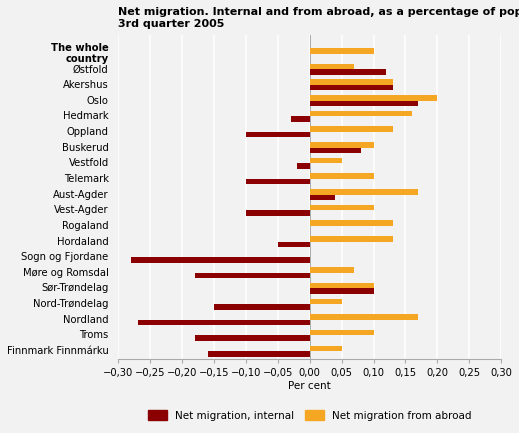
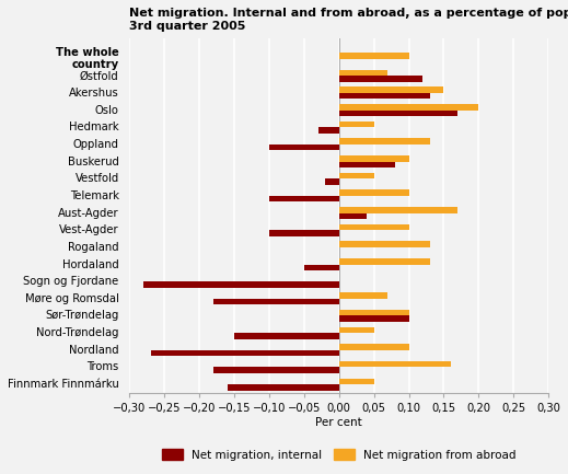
Net migration from abroad/Akershus: 0,13 -> 0,15
Net migration from abroad/Hedmark: 0,16 -> 0,05
Net migration from abroad/Nordland: 0,17 -> 0,10
Net migration from abroad/Troms: 0,10 -> 0,16
